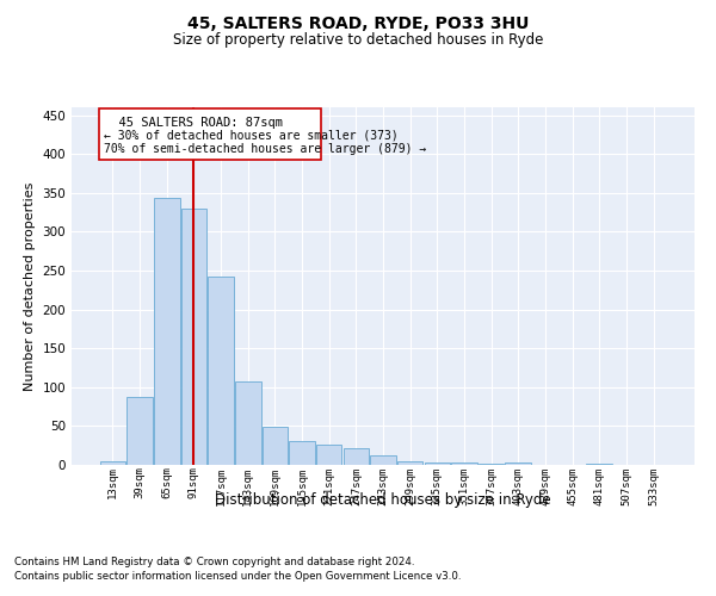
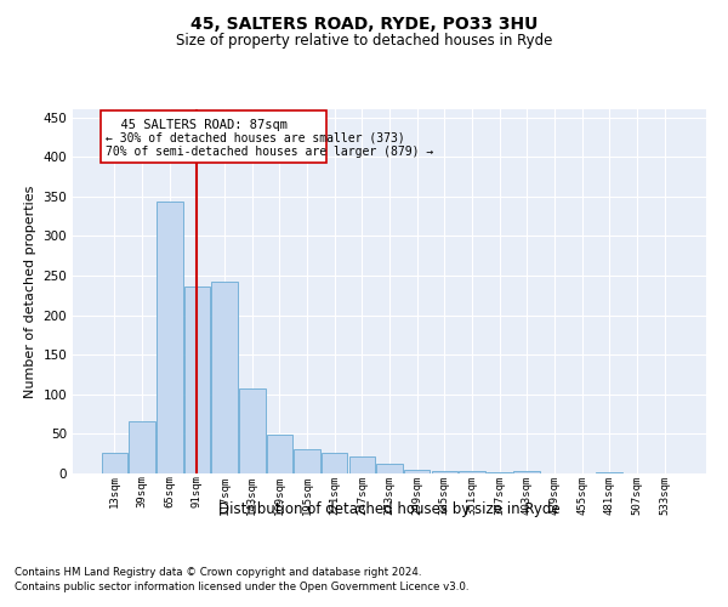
13sqm: 5 -> 26
39sqm: 88 -> 66
91sqm: 330 -> 236
